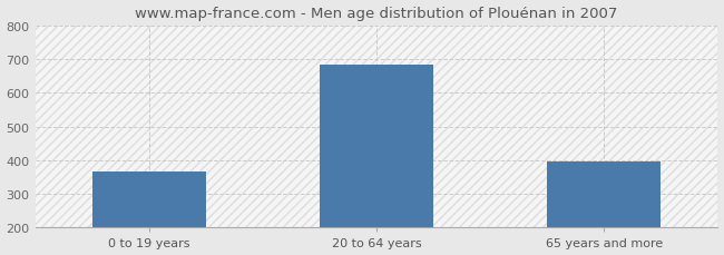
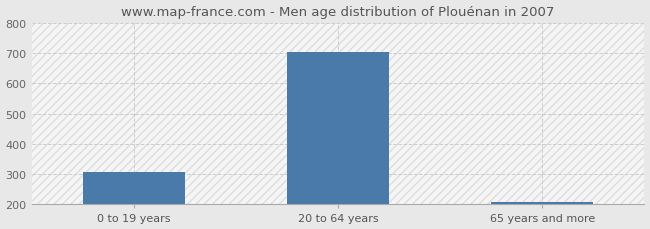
0 to 19 years: 365 -> 307
20 to 64 years: 685 -> 705
65 years and more: 395 -> 208
